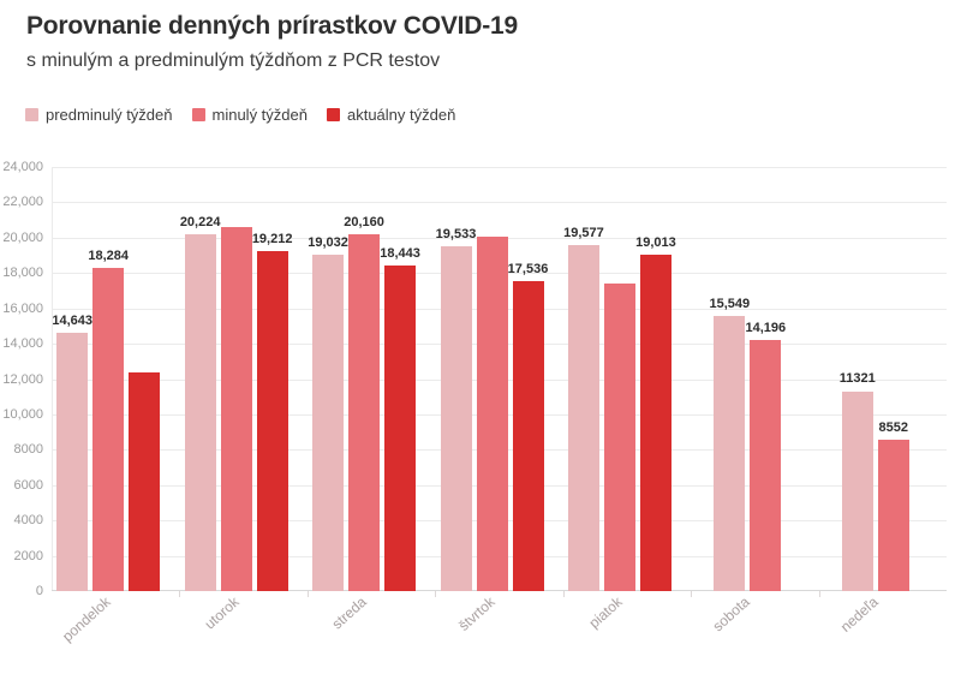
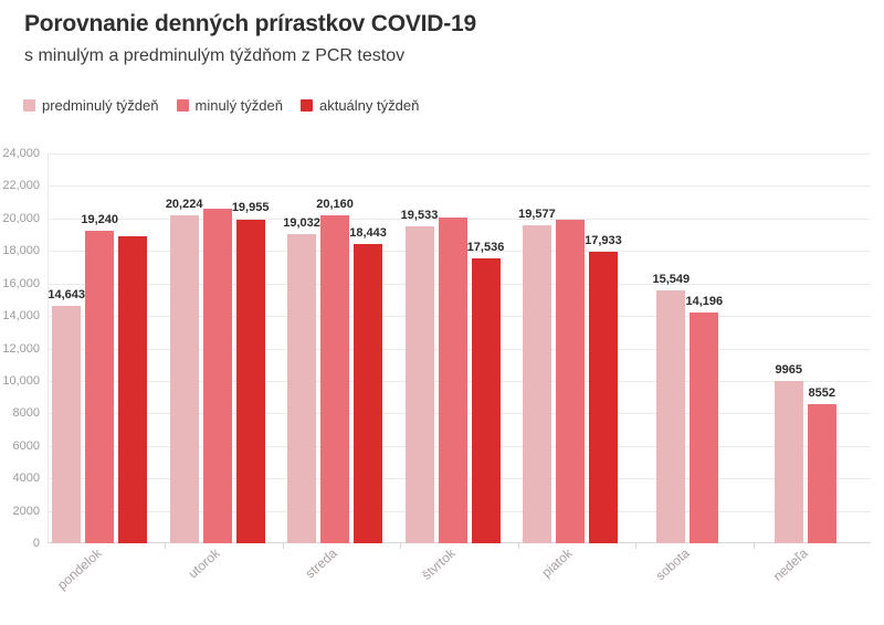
minulý týždeň/pondelok: 18,284 -> 19,240
aktuálny týždeň/pondelok: 12400 -> 18900
aktuálny týždeň/utorok: 19,212 -> 19,955
minulý týždeň/piatok: 17400 -> 19900
aktuálny týždeň/piatok: 19,013 -> 17,933
predminulý týždeň/nedeľa: 11321 -> 9965
